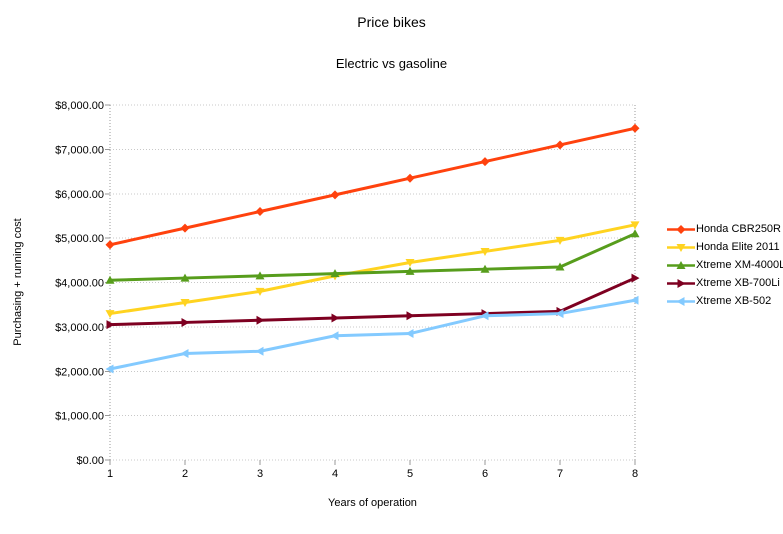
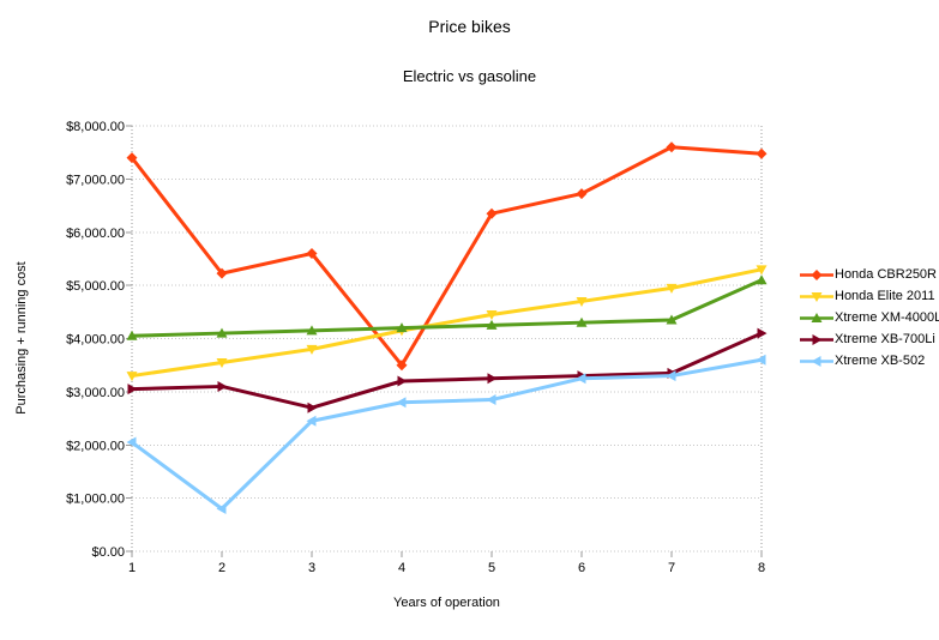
Honda CBR250R/1: $4800 -> $7400
Xtreme XB-502/2: $2400 -> $800
Xtreme XB-700Li/3: $3200 -> $2700
Honda CBR250R/4: $6000 -> $3500
Honda CBR250R/7: $7100 -> $7600
